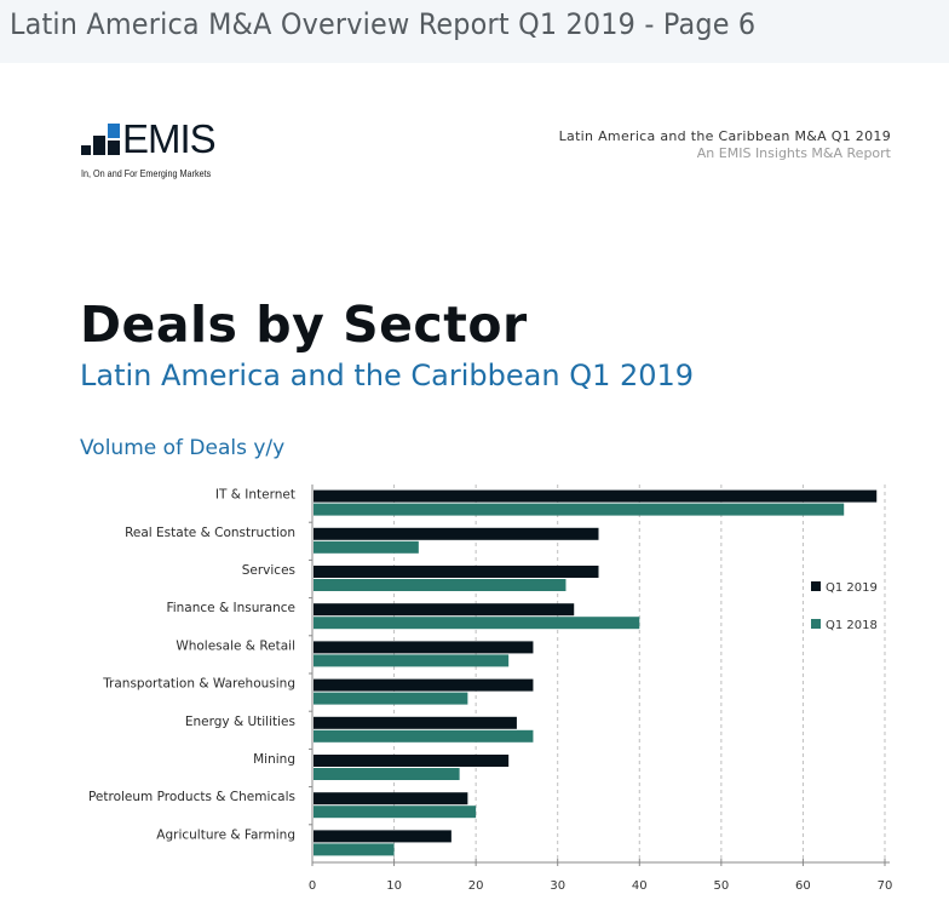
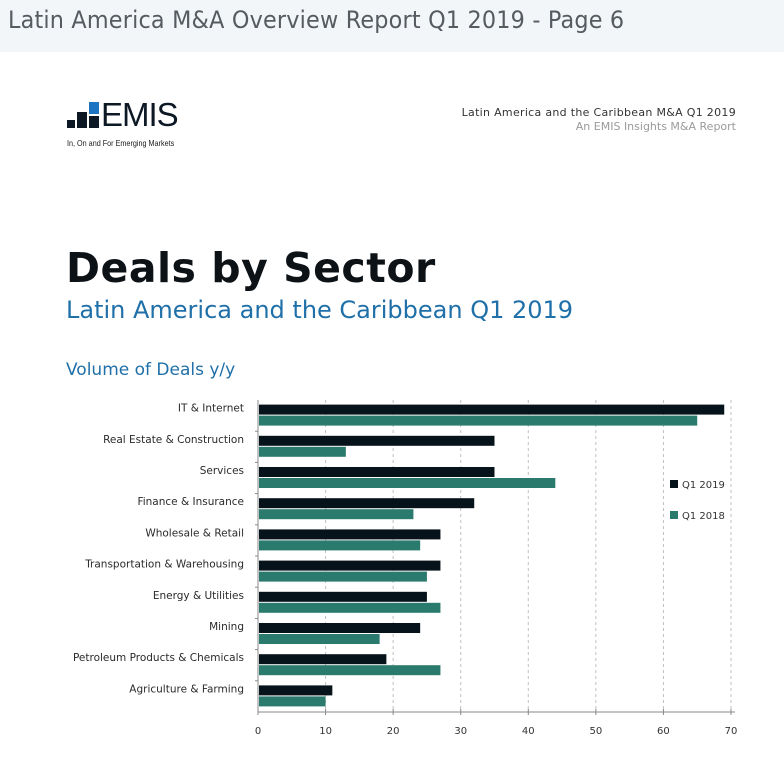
Q1 2018/Services: 31 -> 44
Q1 2018/Finance & Insurance: 40 -> 23
Q1 2018/Transportation & Warehousing: 19 -> 25
Q1 2018/Petroleum Products & Chemicals: 20 -> 27
Q1 2019/Agriculture & Farming: 17 -> 11
